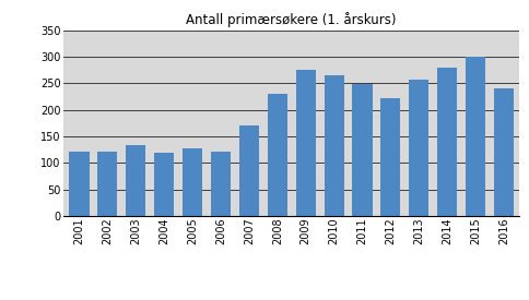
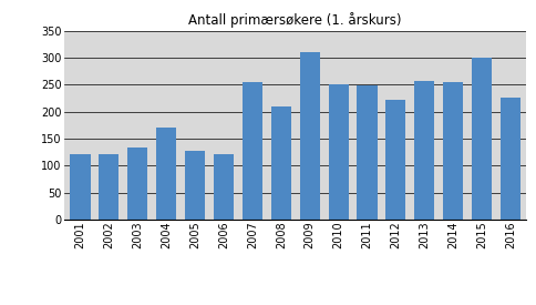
2004: 120 -> 170
2007: 170 -> 255
2008: 229 -> 210
2009: 275 -> 310
2010: 265 -> 250
2014: 280 -> 255
2016: 240 -> 225
